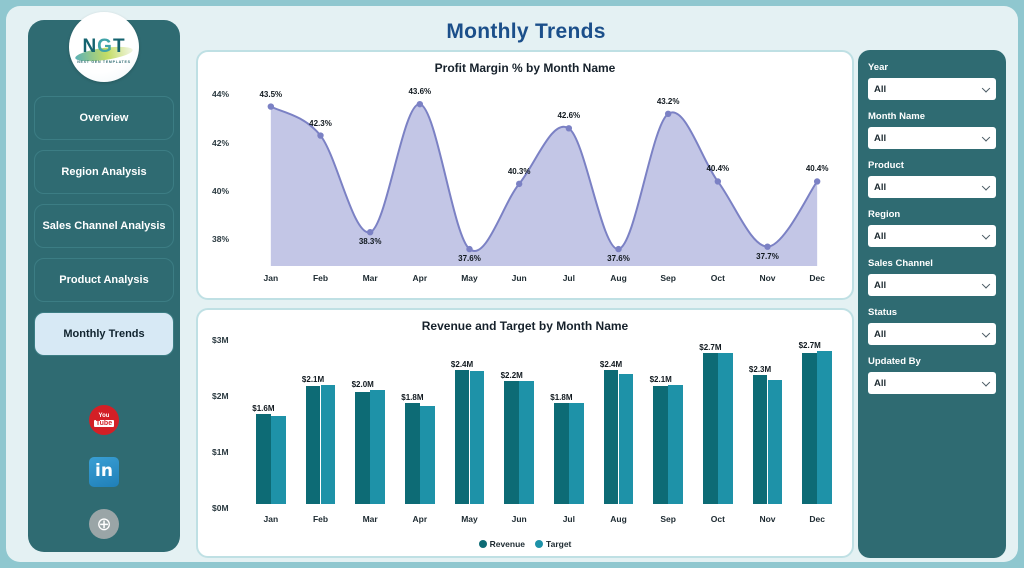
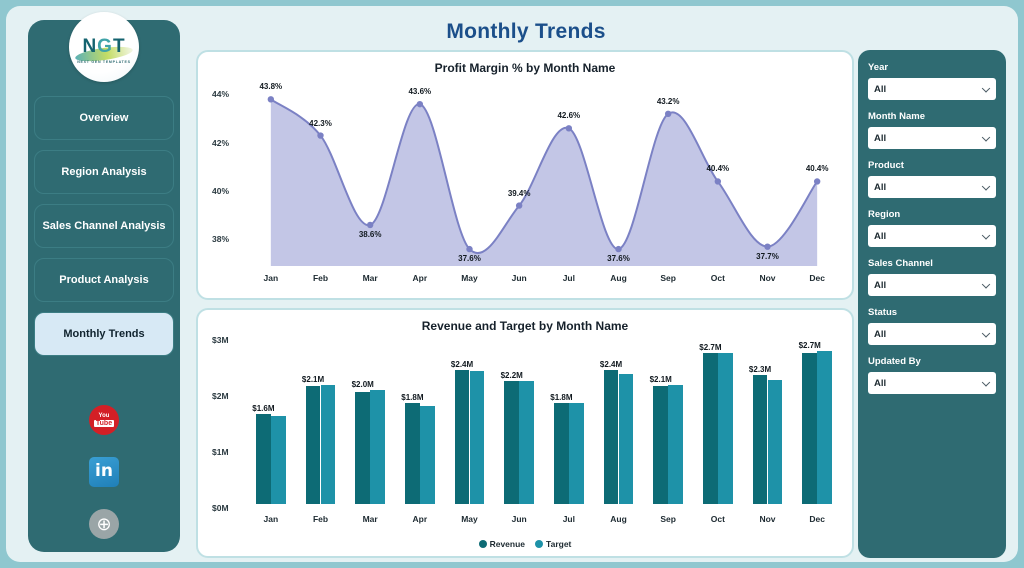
Profit Margin % by Month Name/Jan: 43.5% -> 43.8%
Profit Margin % by Month Name/Mar: 38.3% -> 38.6%
Profit Margin % by Month Name/Jun: 40.3% -> 39.4%
